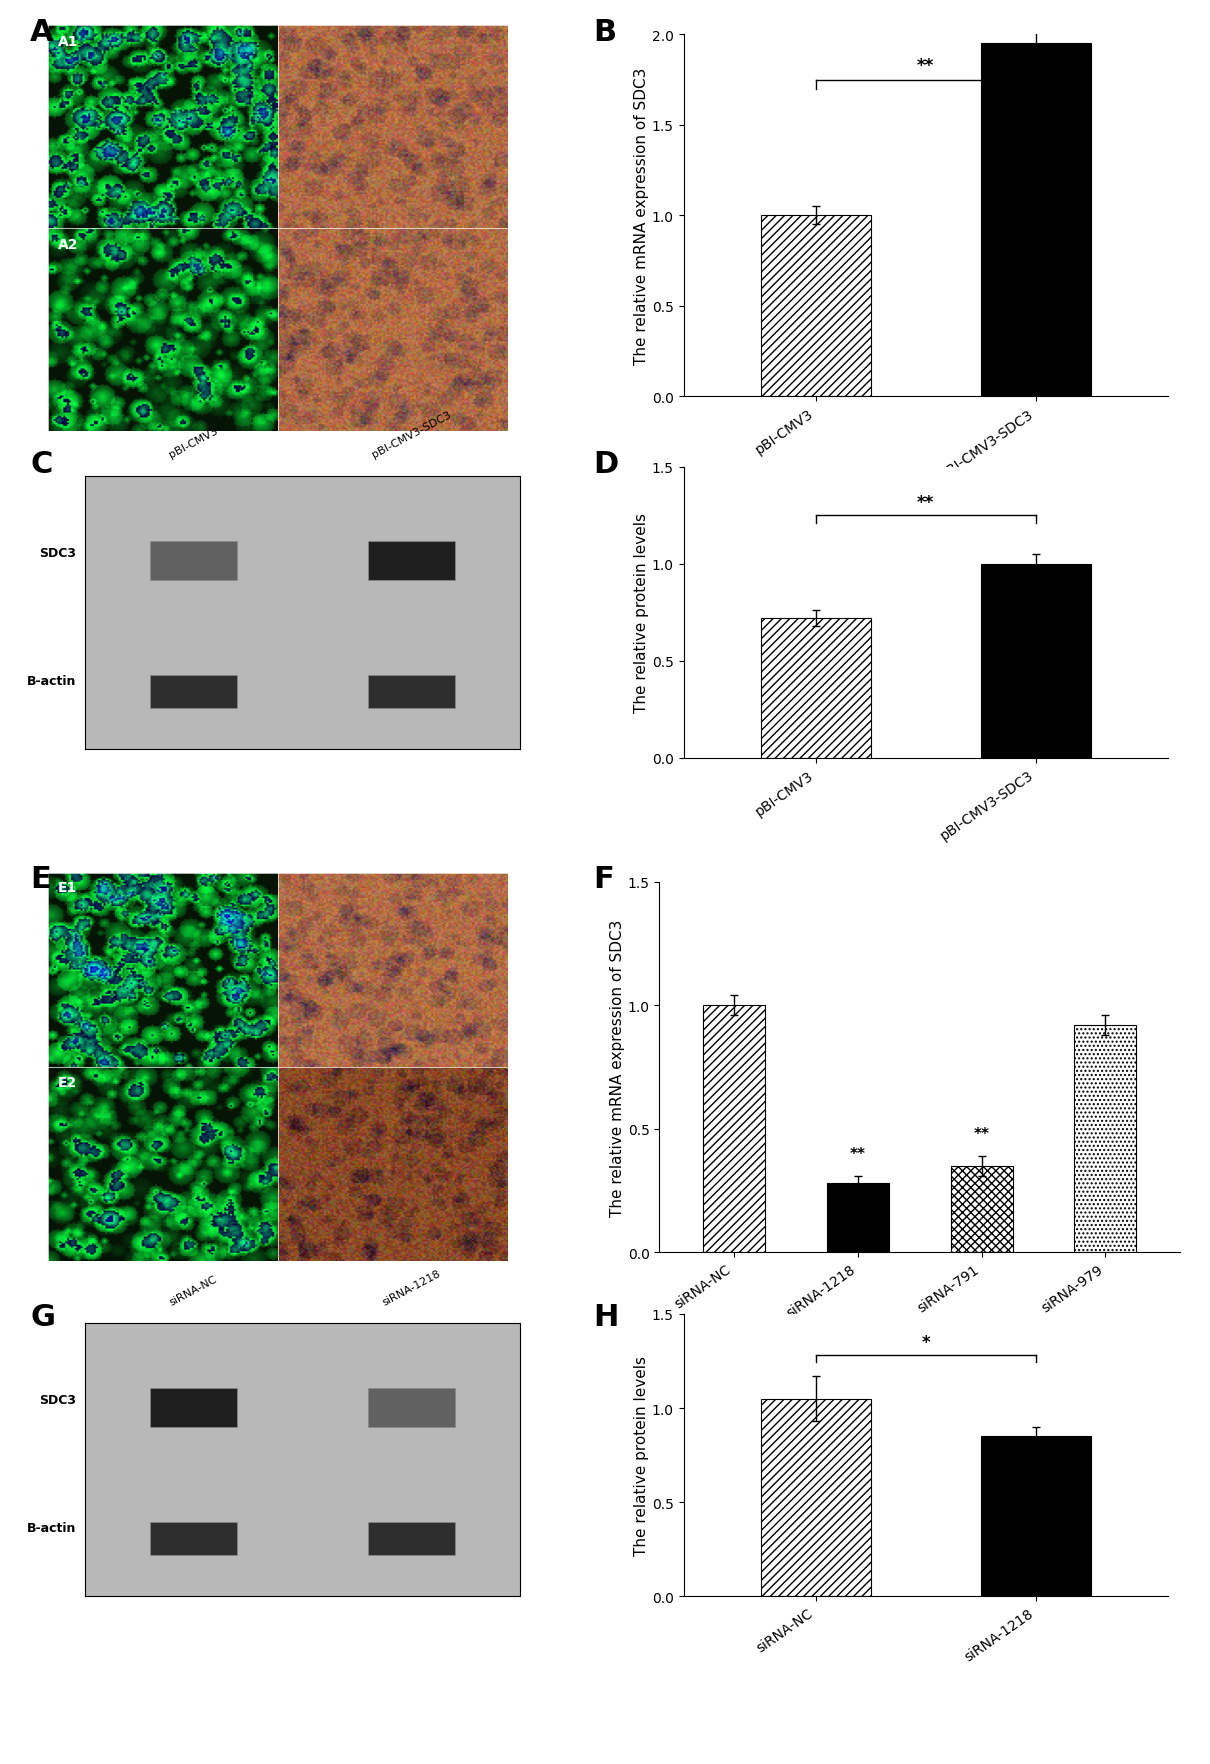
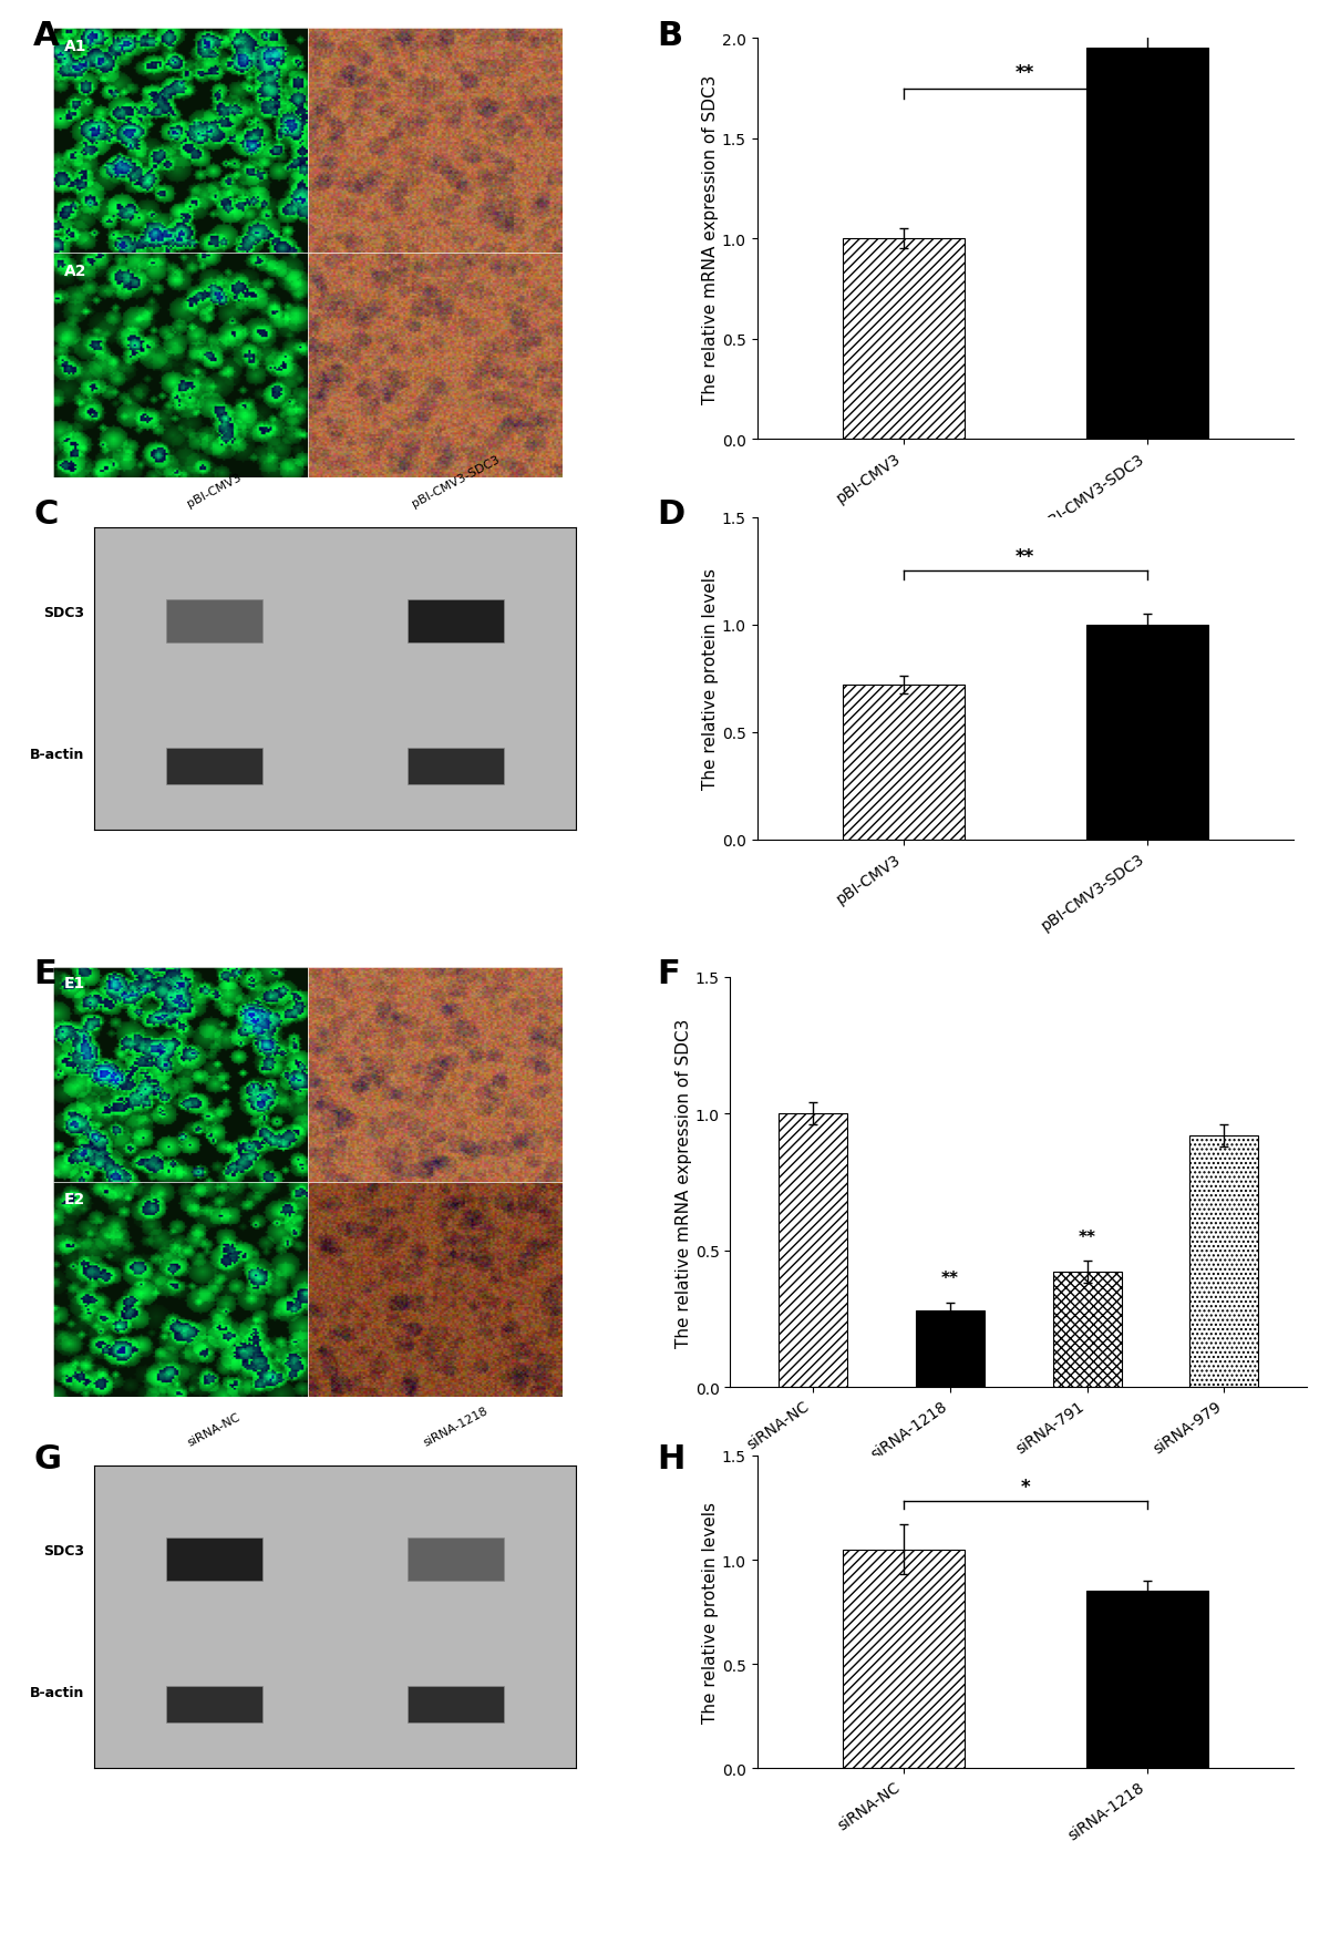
siRNA-791: 0.35 -> 0.42
